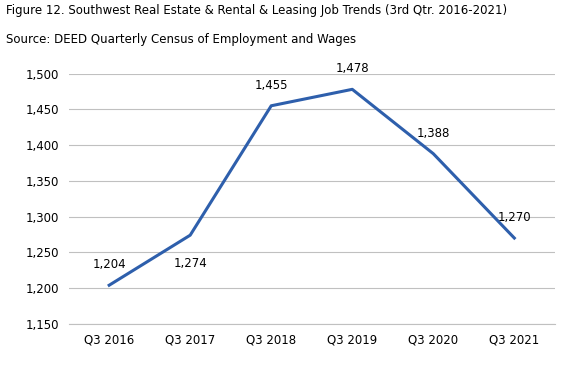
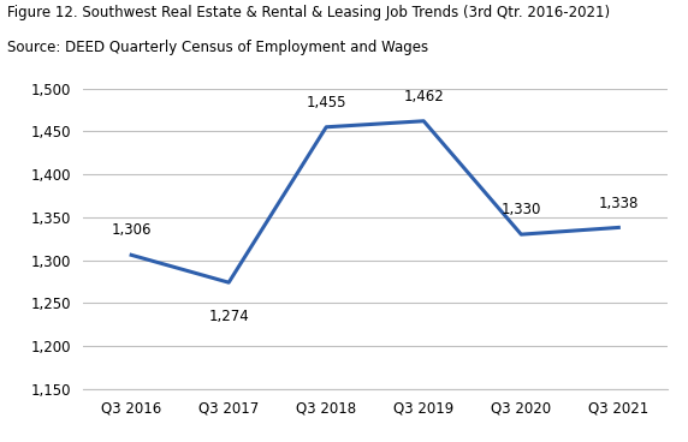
Q3 2016: 1,204 -> 1,306
Q3 2019: 1,478 -> 1,462
Q3 2020: 1,388 -> 1,330
Q3 2021: 1,270 -> 1,338
